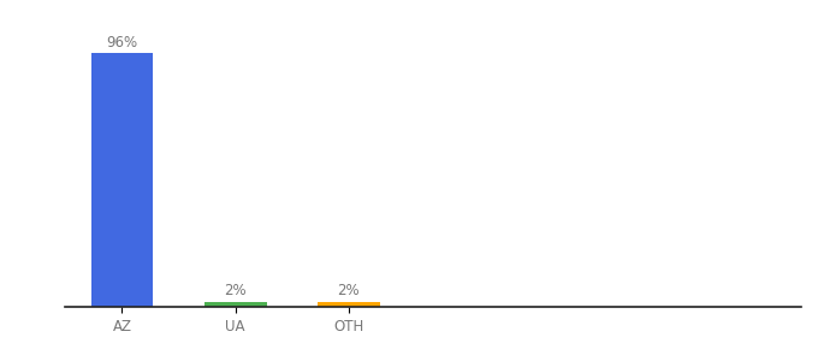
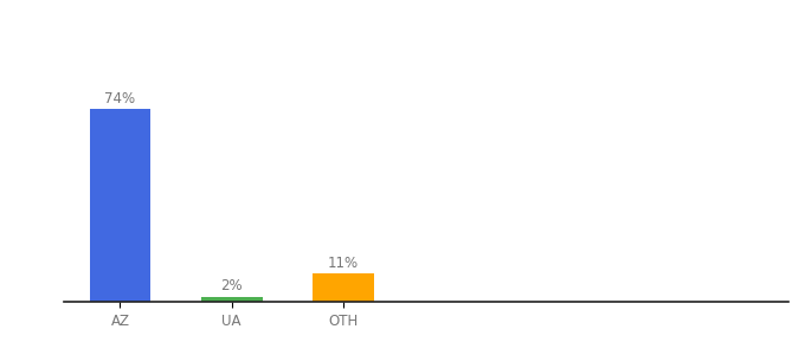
AZ: 96% -> 74%
OTH: 2% -> 11%
